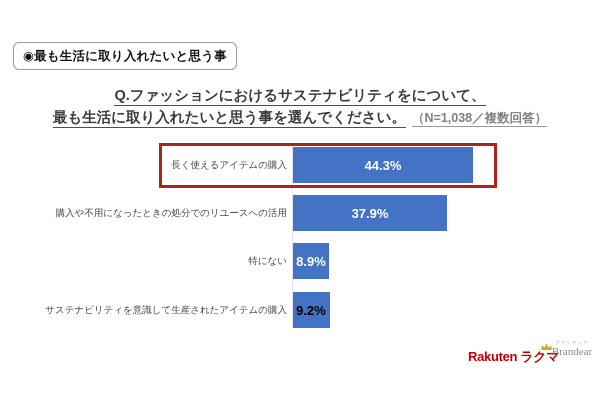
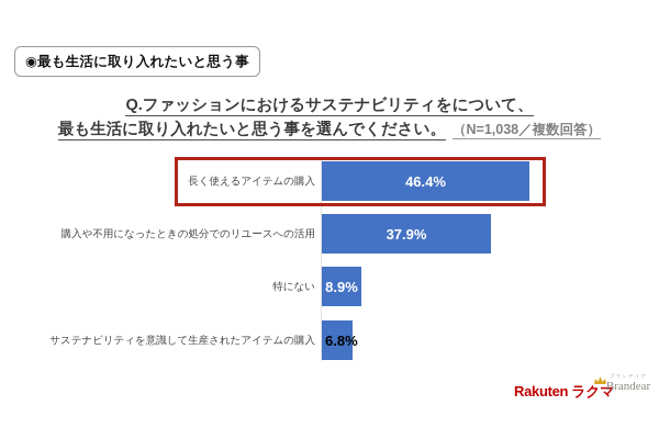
長く使えるアイテムの購入: 44.3% -> 46.4%
サステナビリティを意識して生産されたアイテムの購入: 9.2% -> 6.8%
